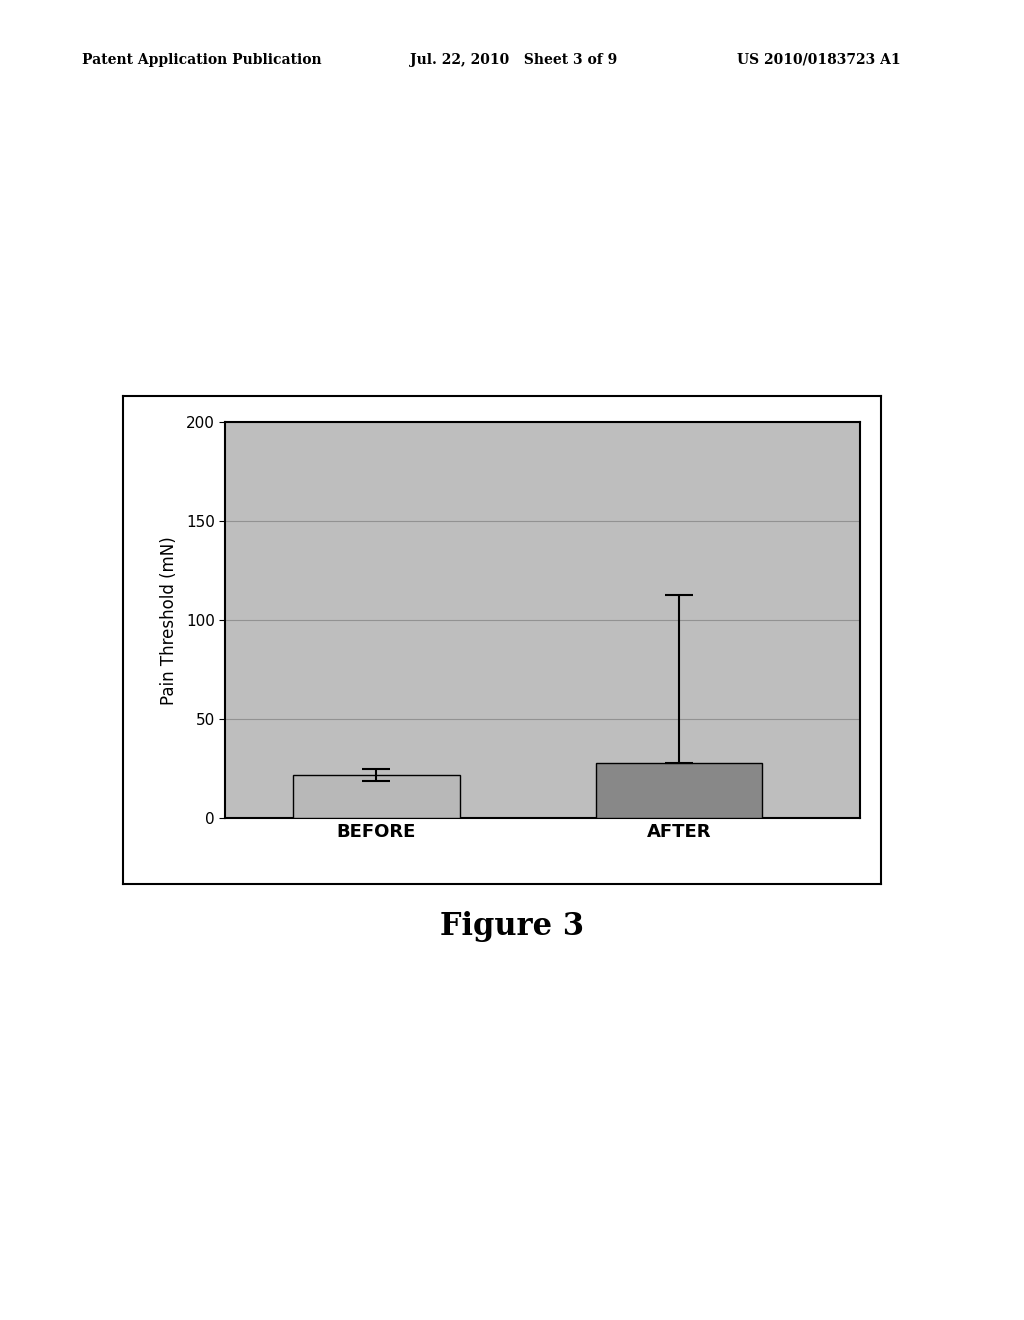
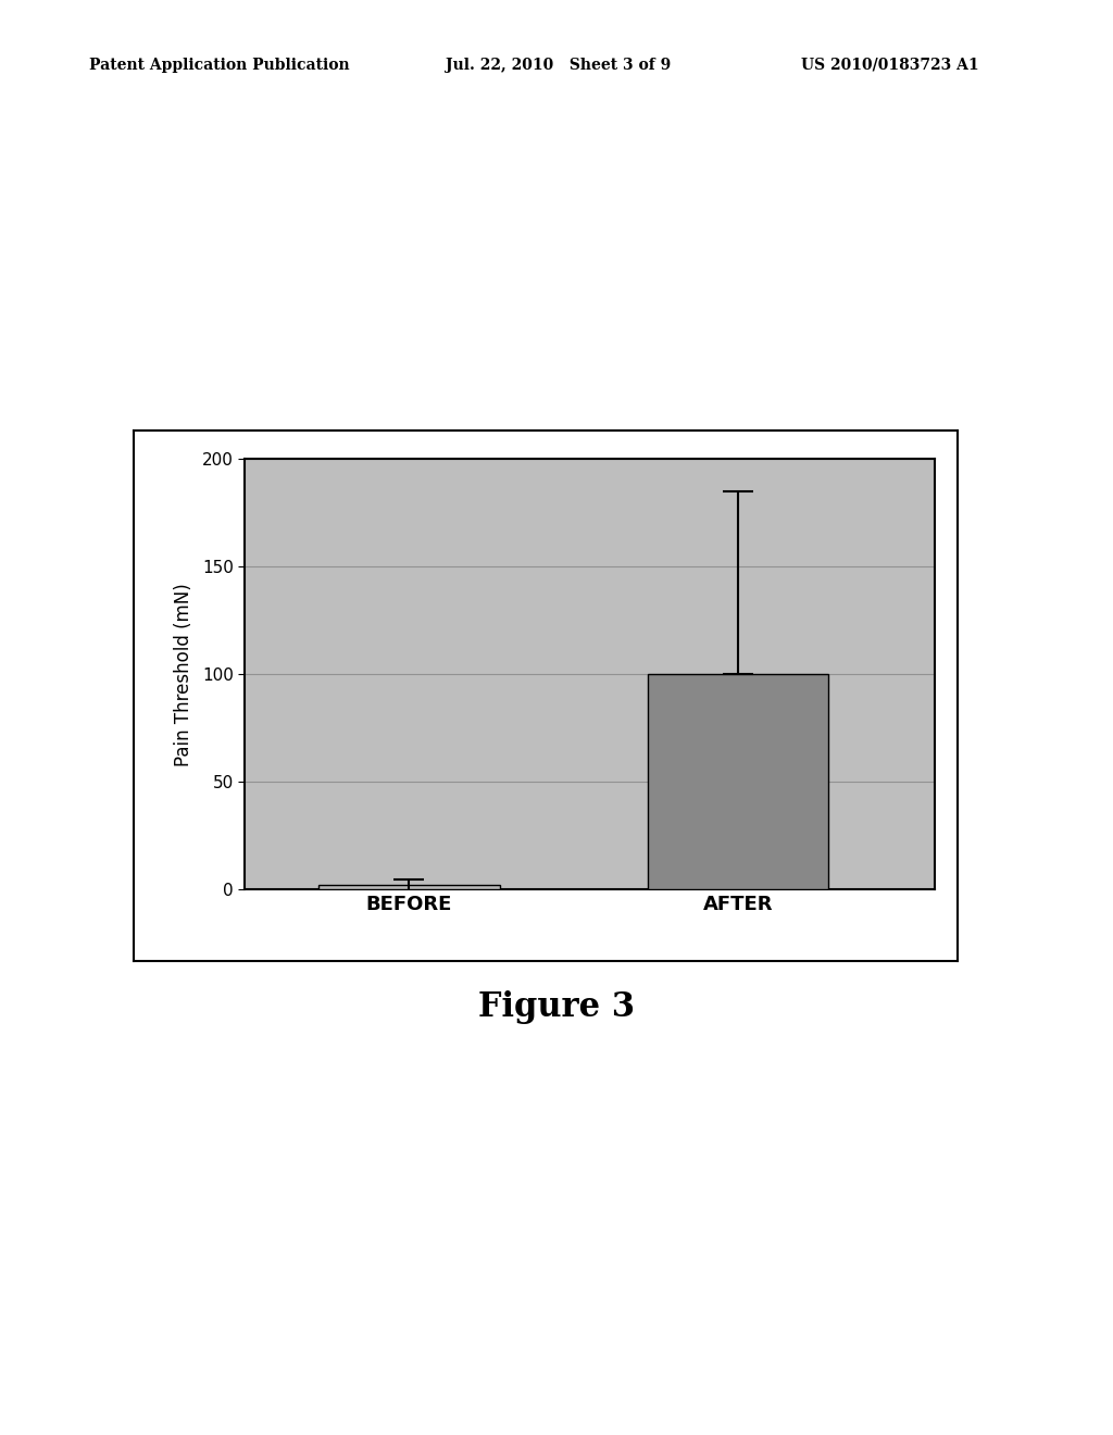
BEFORE: 22 -> 2
AFTER: 28 -> 100
